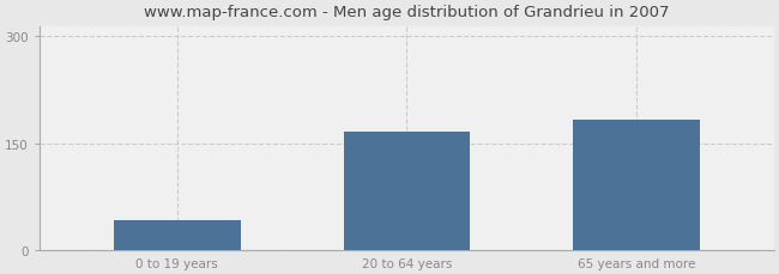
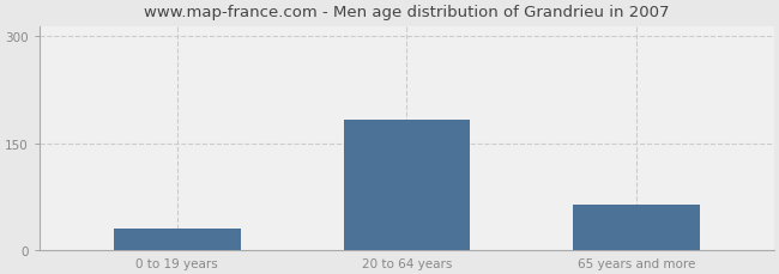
0 to 19 years: 42 -> 30
20 to 64 years: 166 -> 183
65 years and more: 184 -> 65
